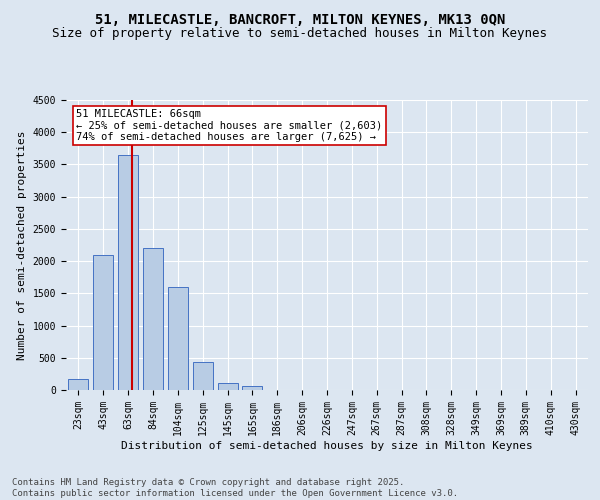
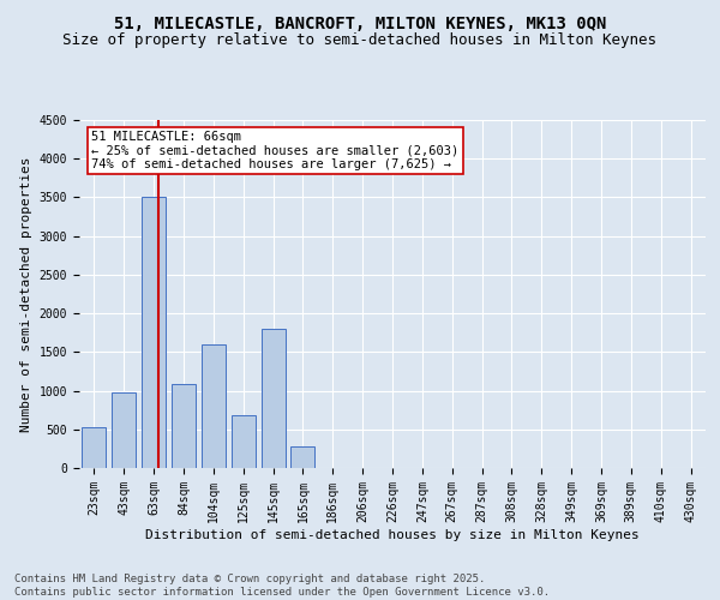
23sqm: 170 -> 520
43sqm: 2100 -> 980
63sqm: 3650 -> 3500
84sqm: 2200 -> 1080
125sqm: 430 -> 680
145sqm: 100 -> 1800
165sqm: 60 -> 280
